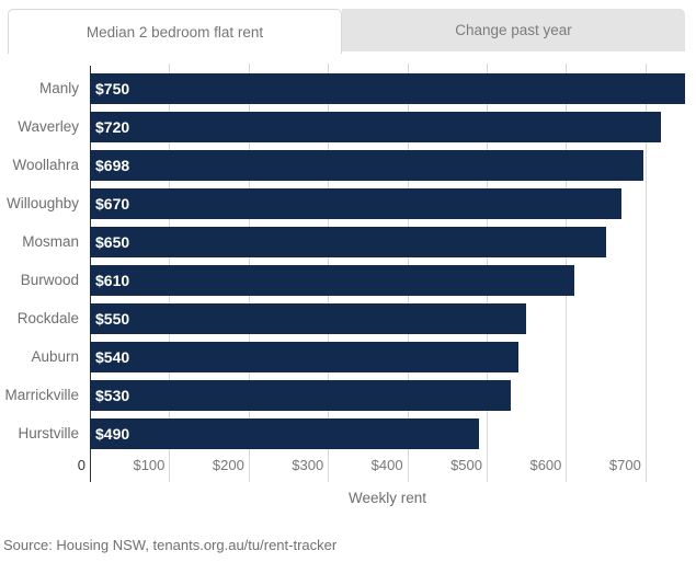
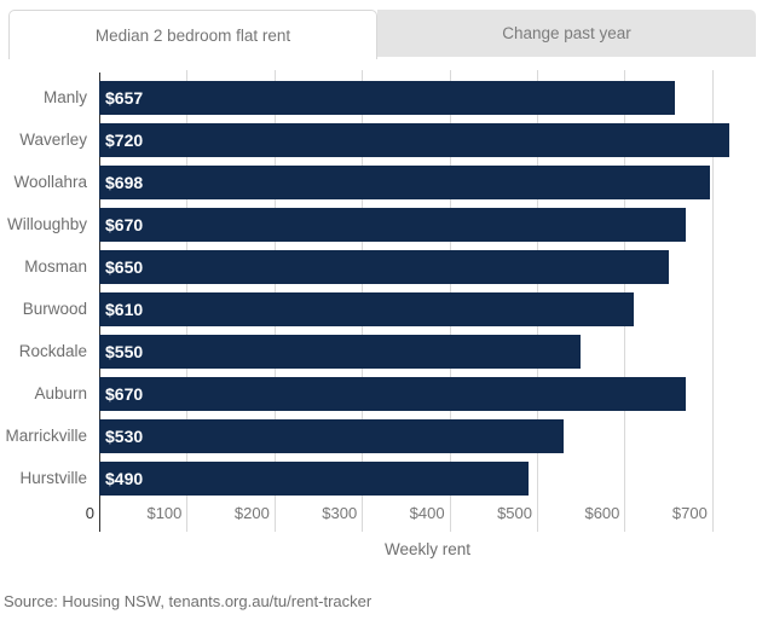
Manly: $750 -> $657
Auburn: $540 -> $670
